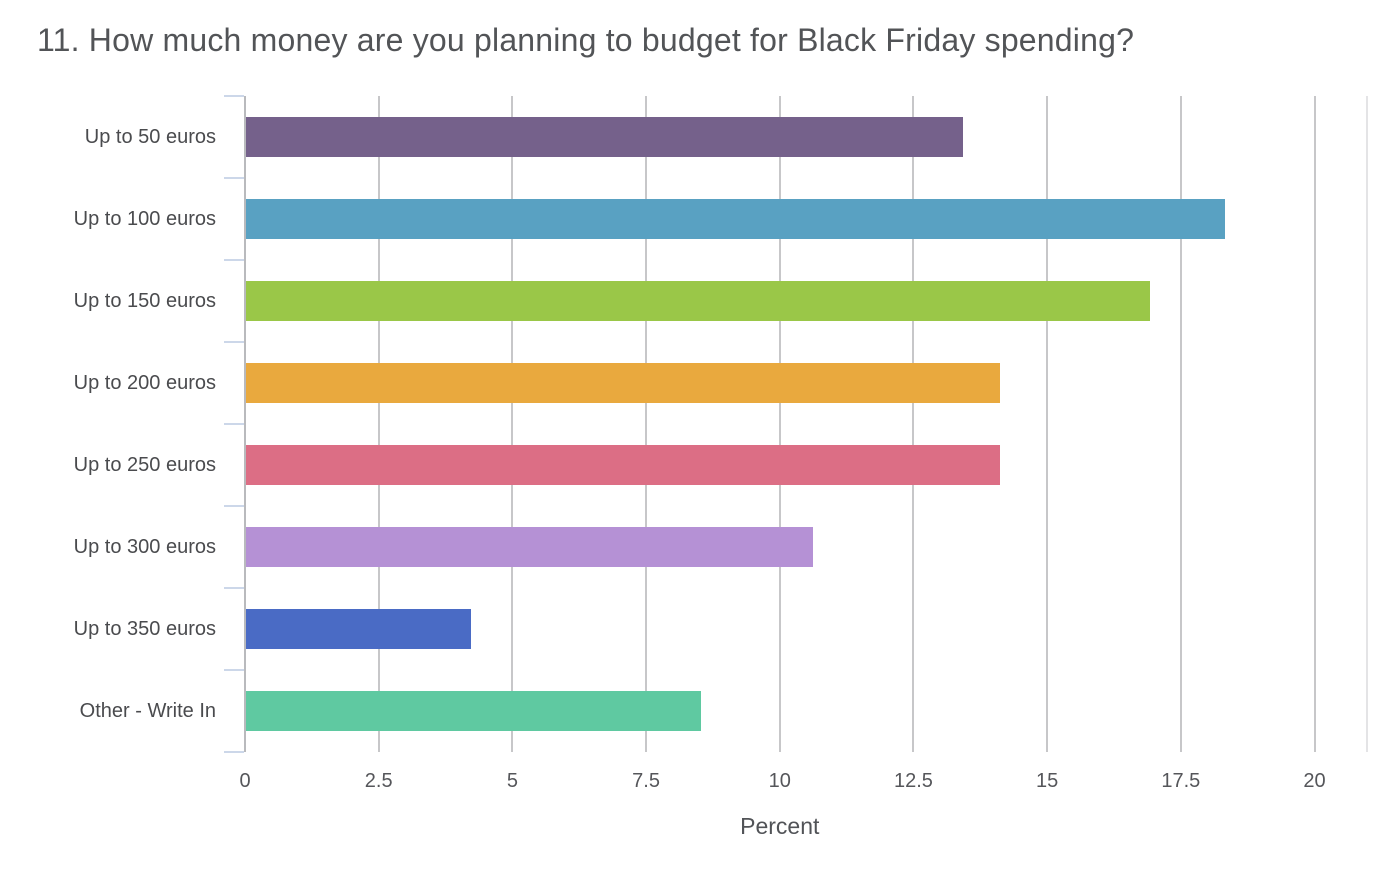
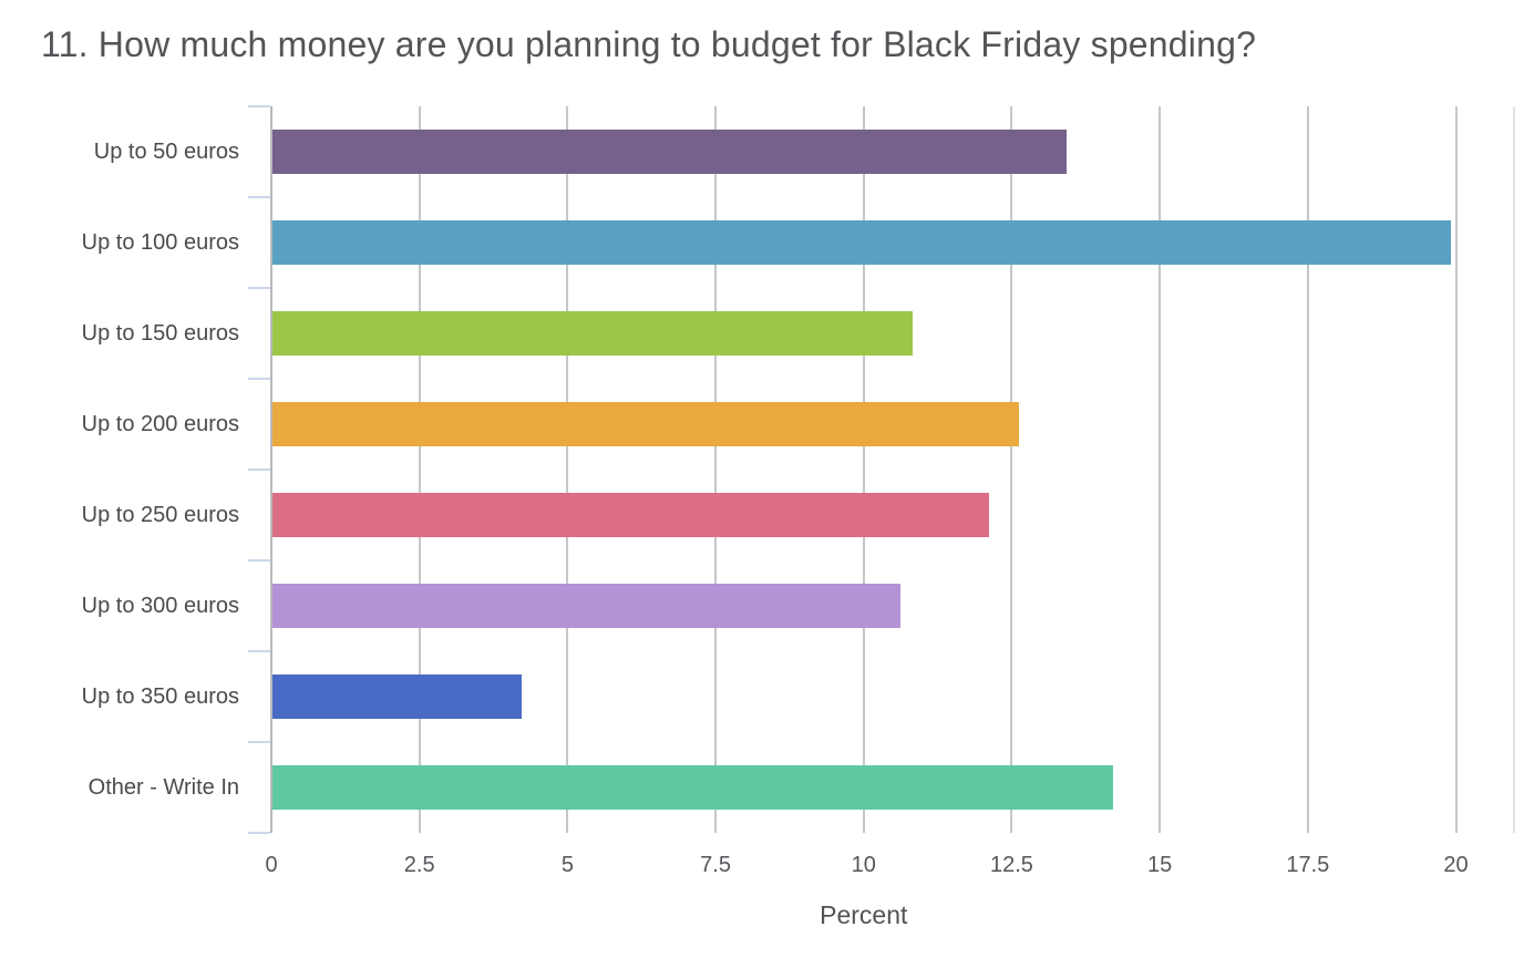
Up to 100 euros: 18.3 -> 19.9
Up to 150 euros: 16.9 -> 10.8
Up to 200 euros: 14.1 -> 12.6
Up to 250 euros: 14.1 -> 12.1
Other - Write In: 8.5 -> 14.2
